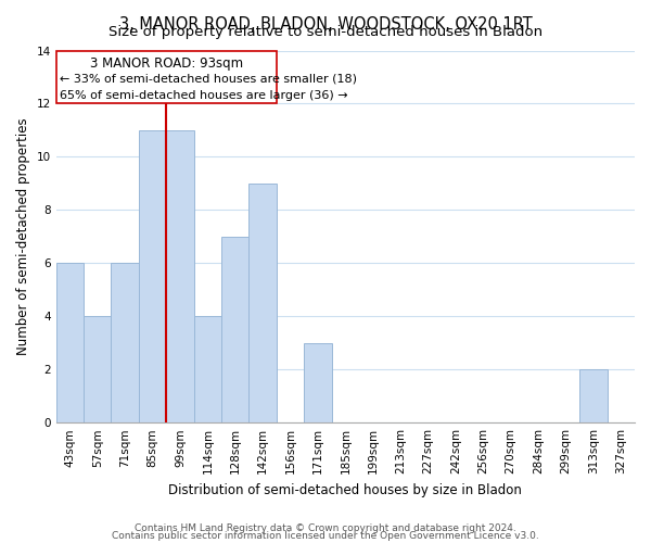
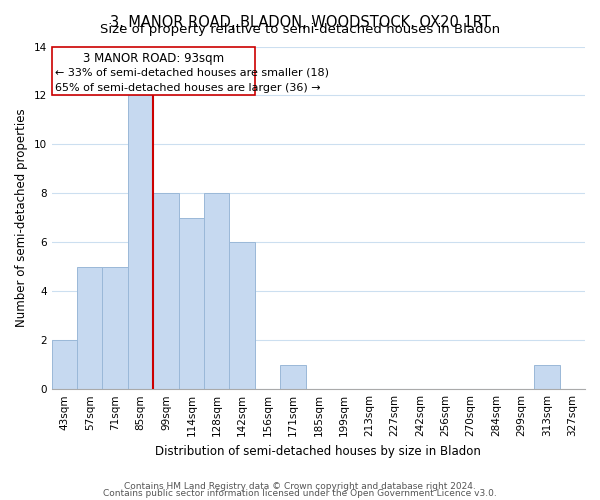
43sqm: 6 -> 2
57sqm: 4 -> 5
71sqm: 6 -> 5
85sqm: 11 -> 12
99sqm: 11 -> 8
114sqm: 4 -> 7
128sqm: 7 -> 8
142sqm: 9 -> 6
171sqm: 3 -> 1
313sqm: 2 -> 1
